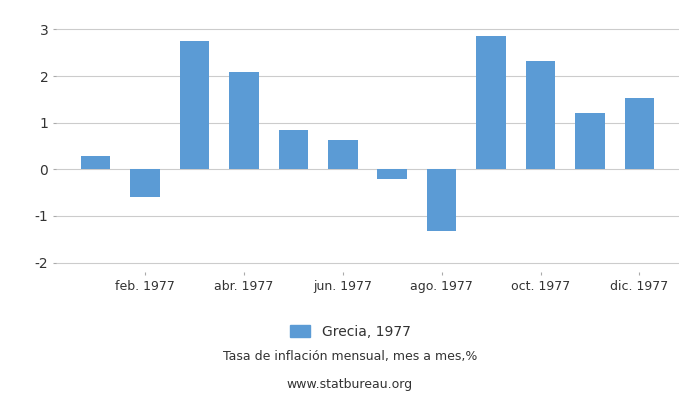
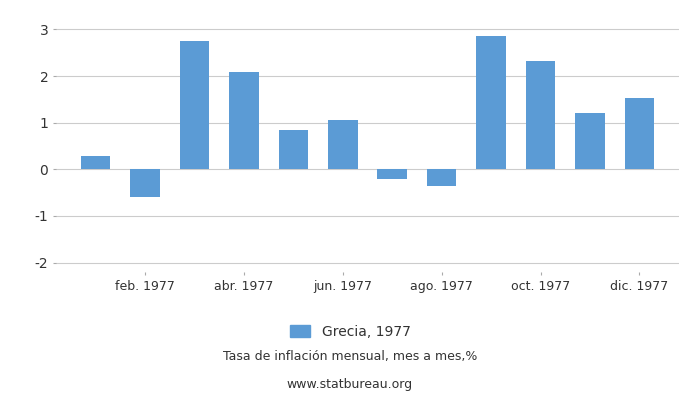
jun. 1977: 0.63 -> 1.05
ago. 1977: -1.32 -> -0.35
